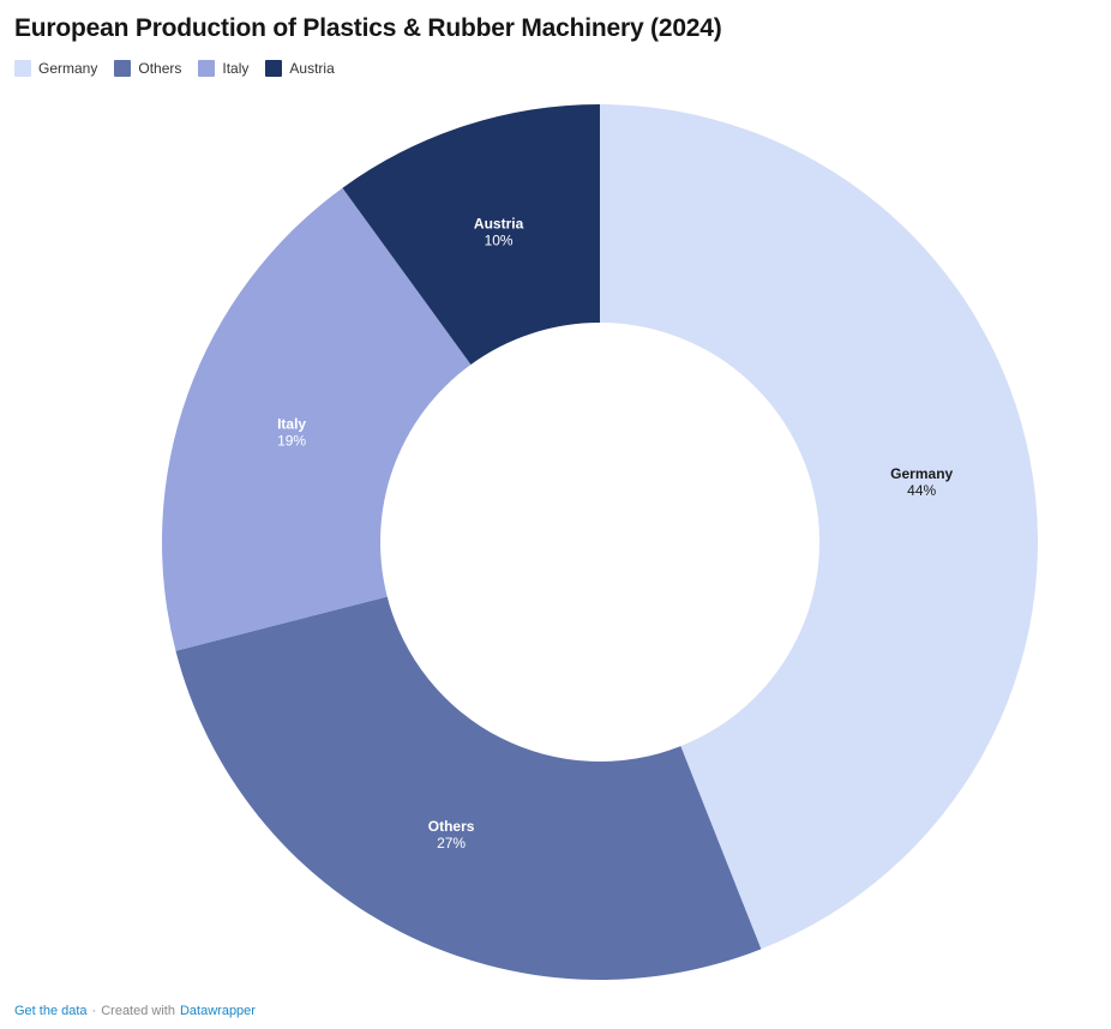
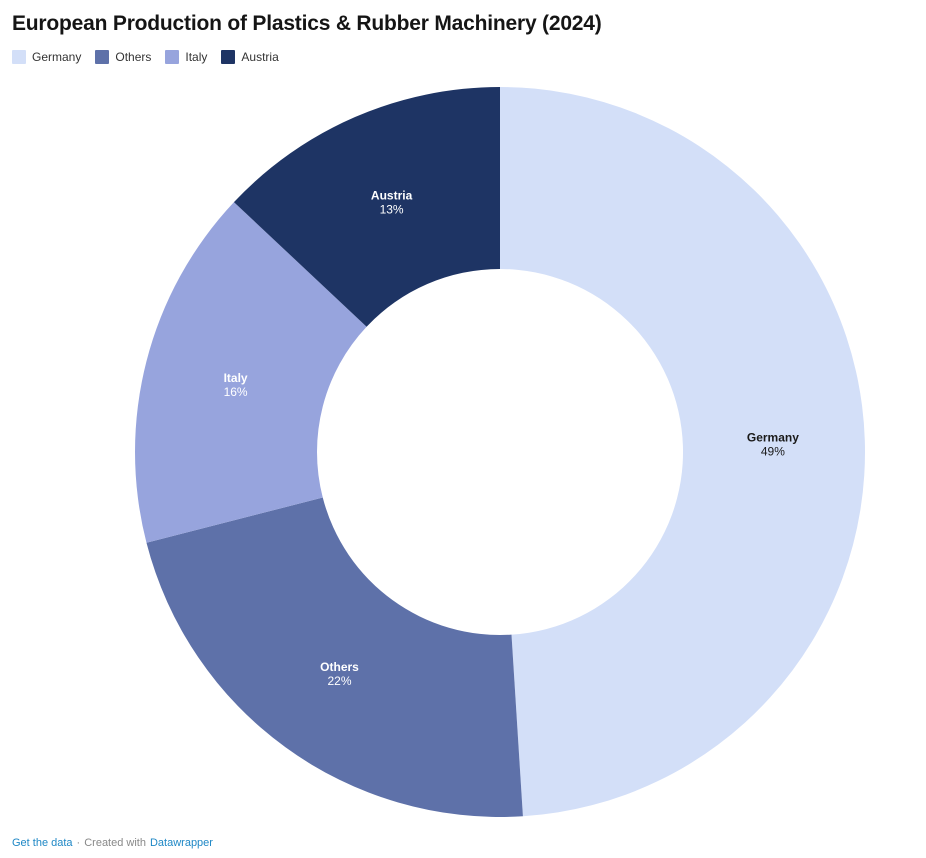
Germany: 44% -> 49%
Others: 27% -> 22%
Italy: 19% -> 16%
Austria: 10% -> 13%
